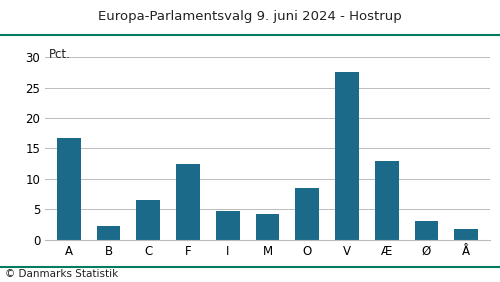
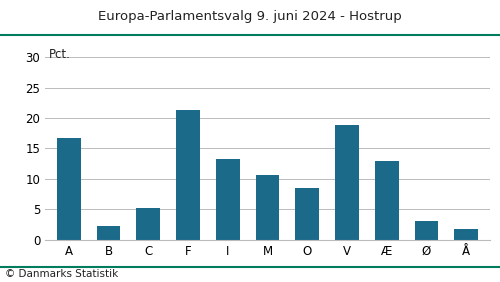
C: 6.5 -> 5.2
F: 12.4 -> 21.4
I: 4.7 -> 13.2
M: 4.3 -> 10.6
V: 27.5 -> 18.8
